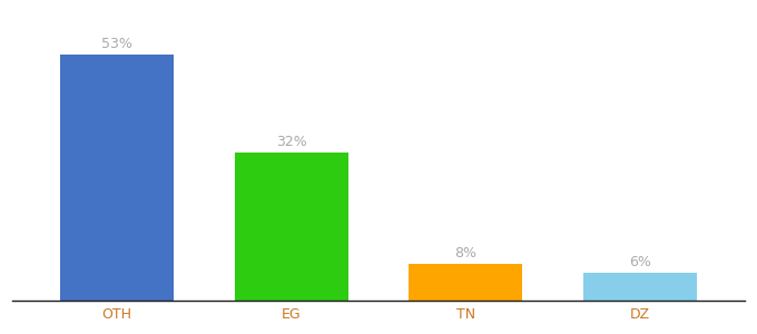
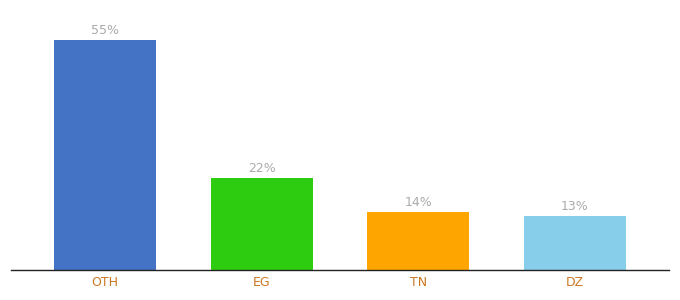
OTH: 53% -> 55%
EG: 32% -> 22%
TN: 8% -> 14%
DZ: 6% -> 13%
